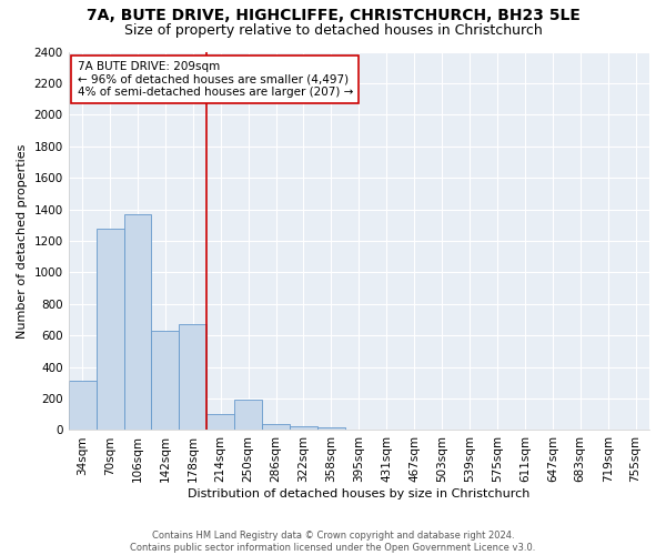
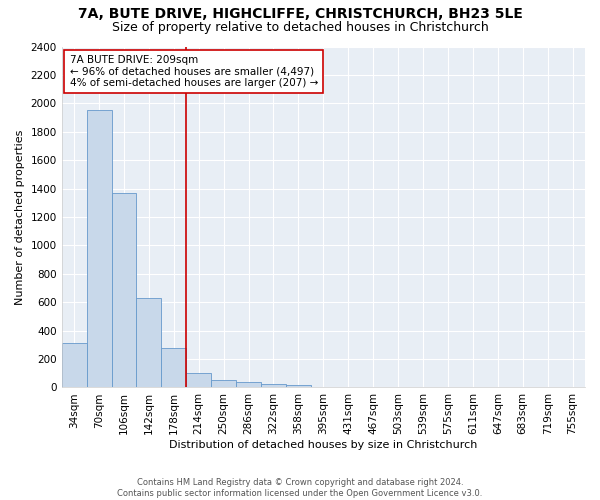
70sqm: 1280 -> 1950
178sqm: 670 -> 280
250sqm: 190 -> 60
